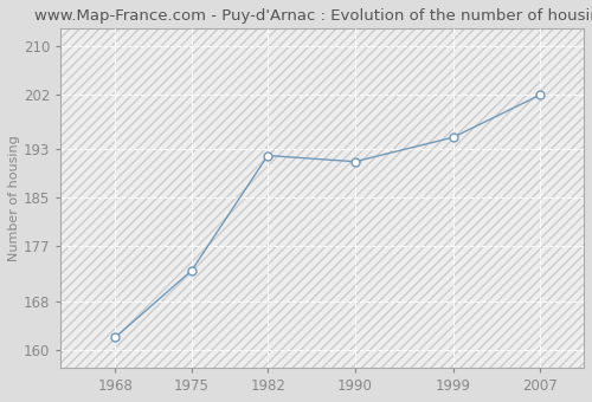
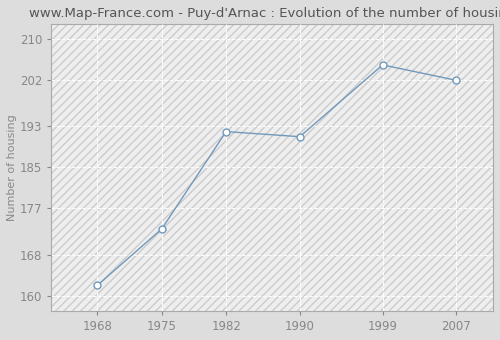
1999: 195 -> 205
